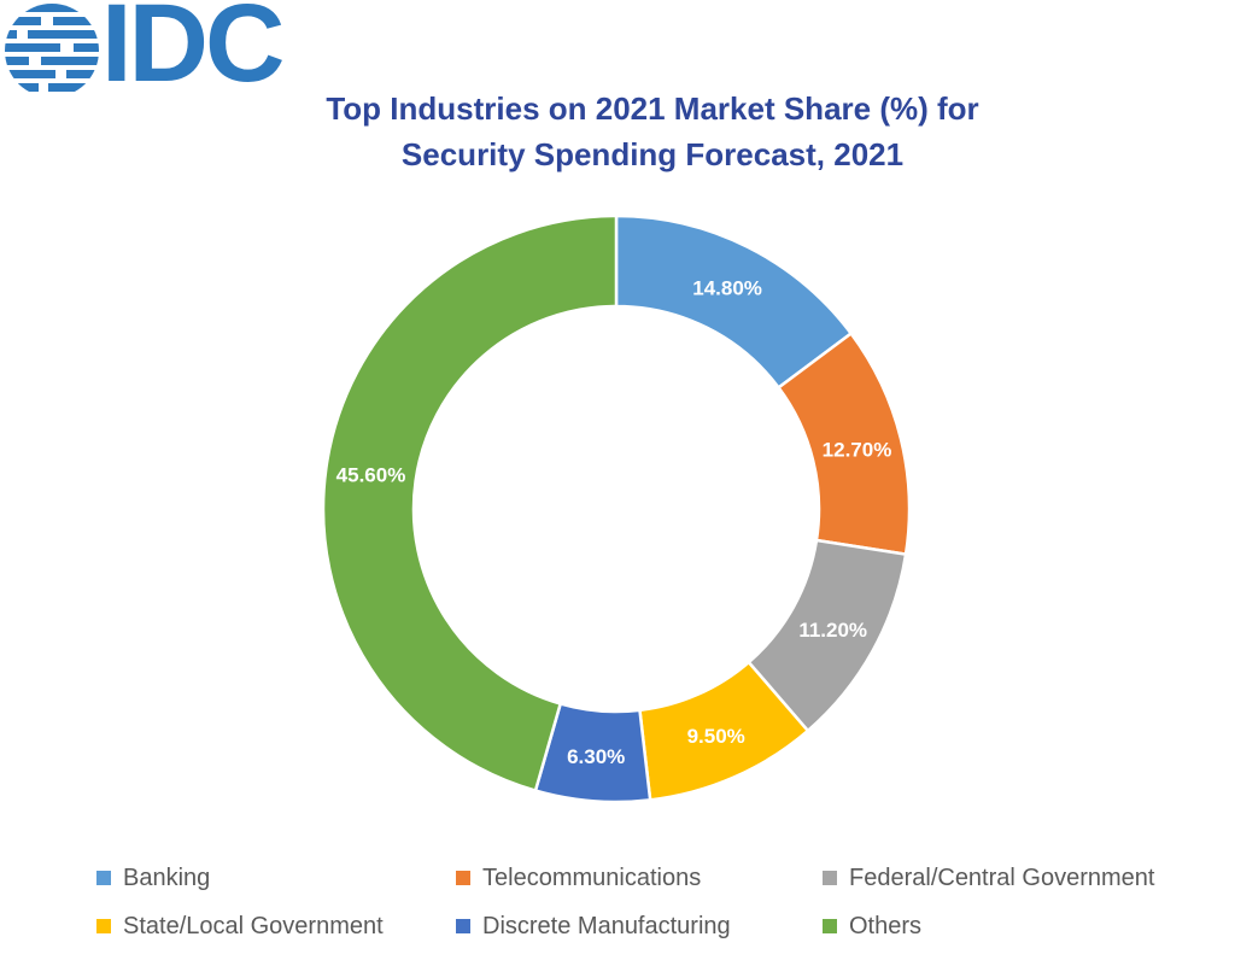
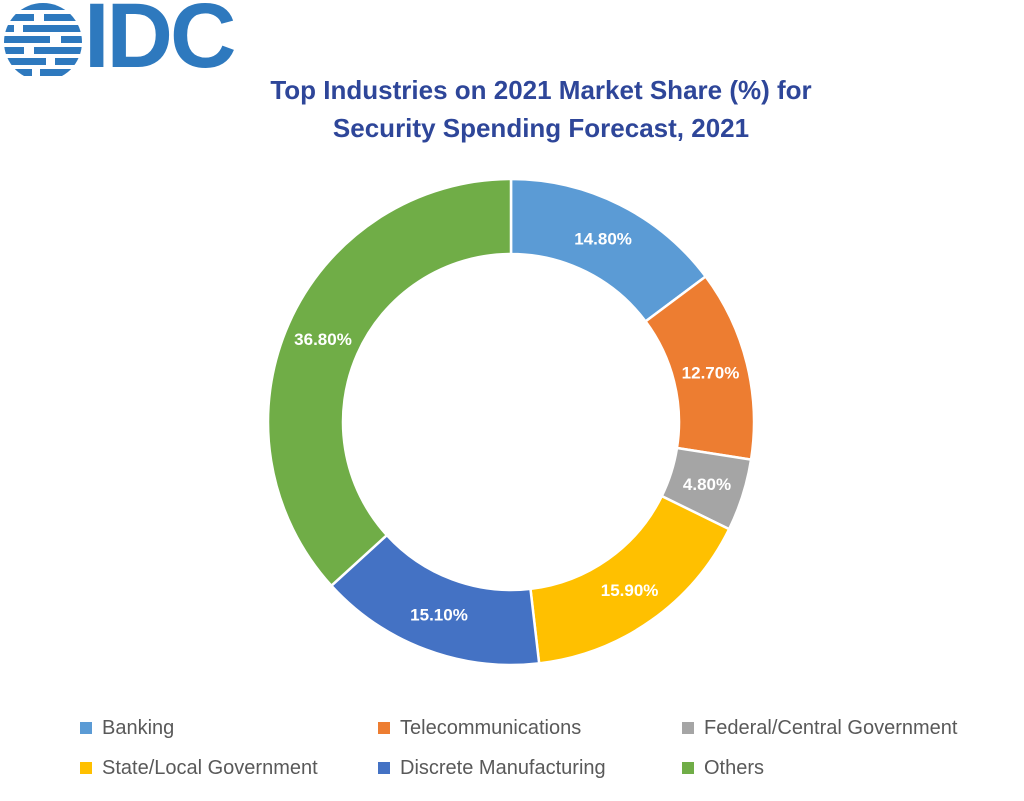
Federal/Central Government: 11.20% -> 4.80%
State/Local Government: 9.50% -> 15.90%
Discrete Manufacturing: 6.30% -> 15.10%
Others: 45.60% -> 36.80%
